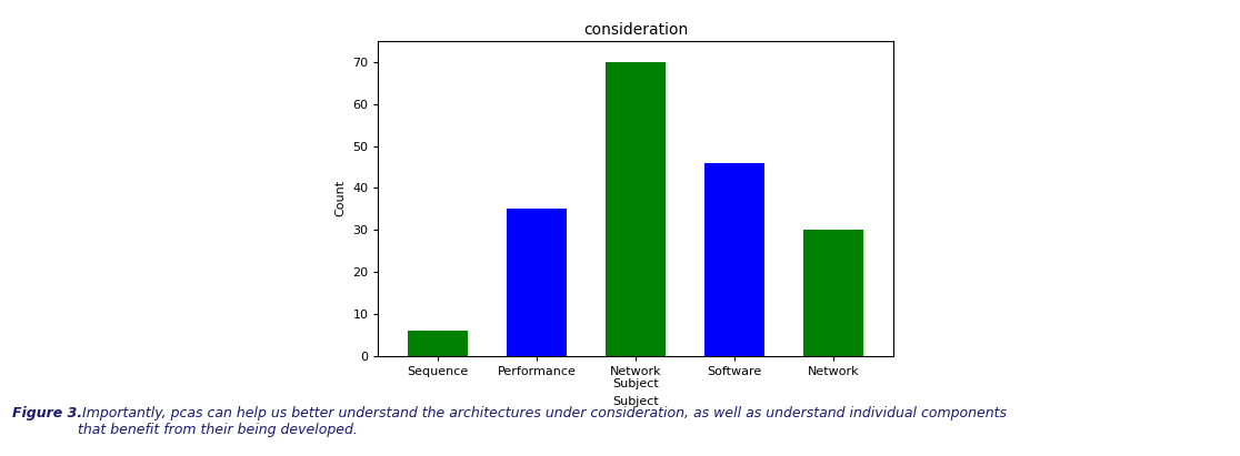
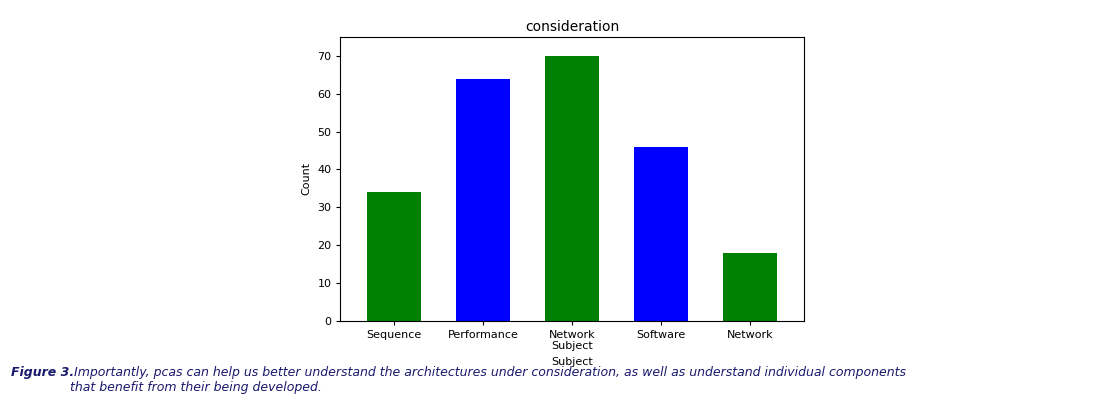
Sequence: 6 -> 34
Performance: 35 -> 64
Network: 30 -> 18
